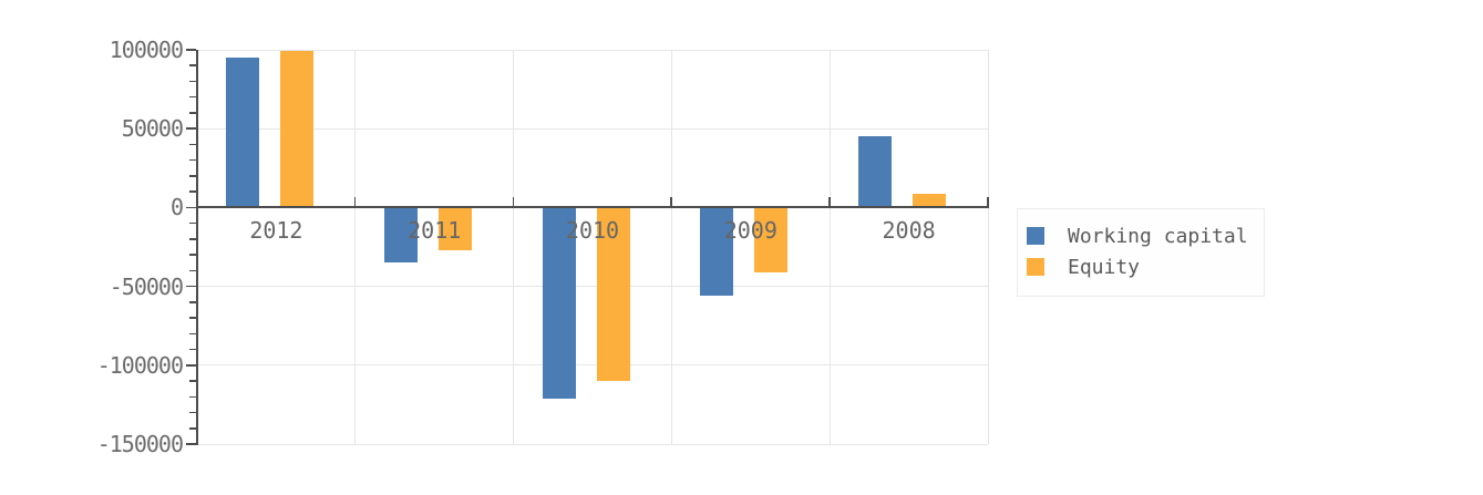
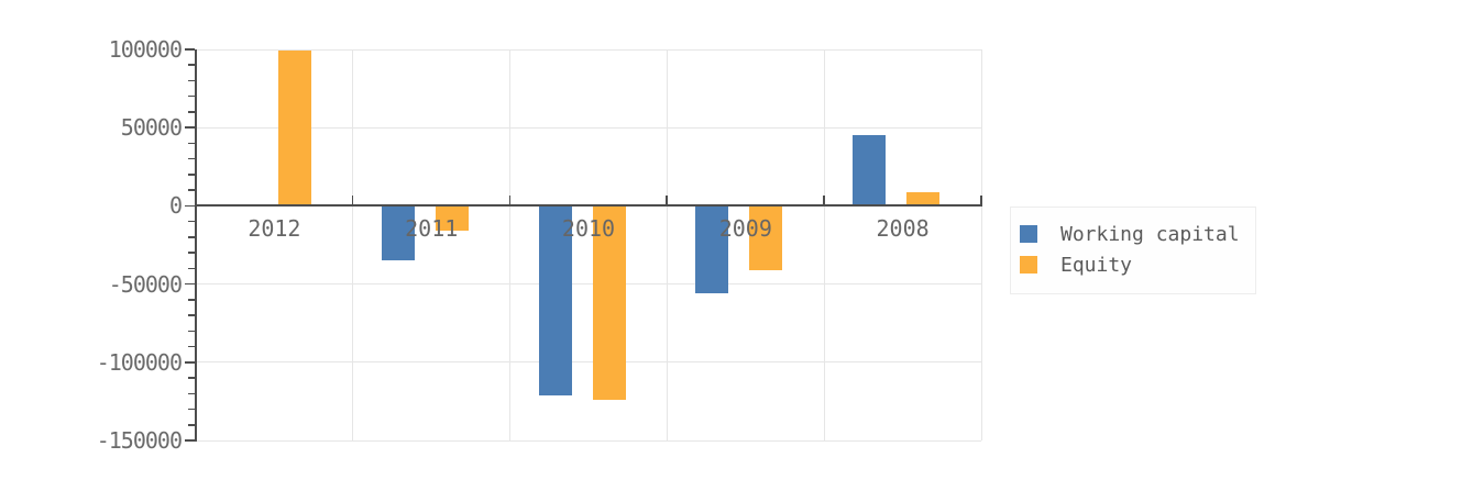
Working capital/2012: 95000 -> 1000
Equity/2011: -27000 -> -16000
Equity/2010: -110000 -> -124000
